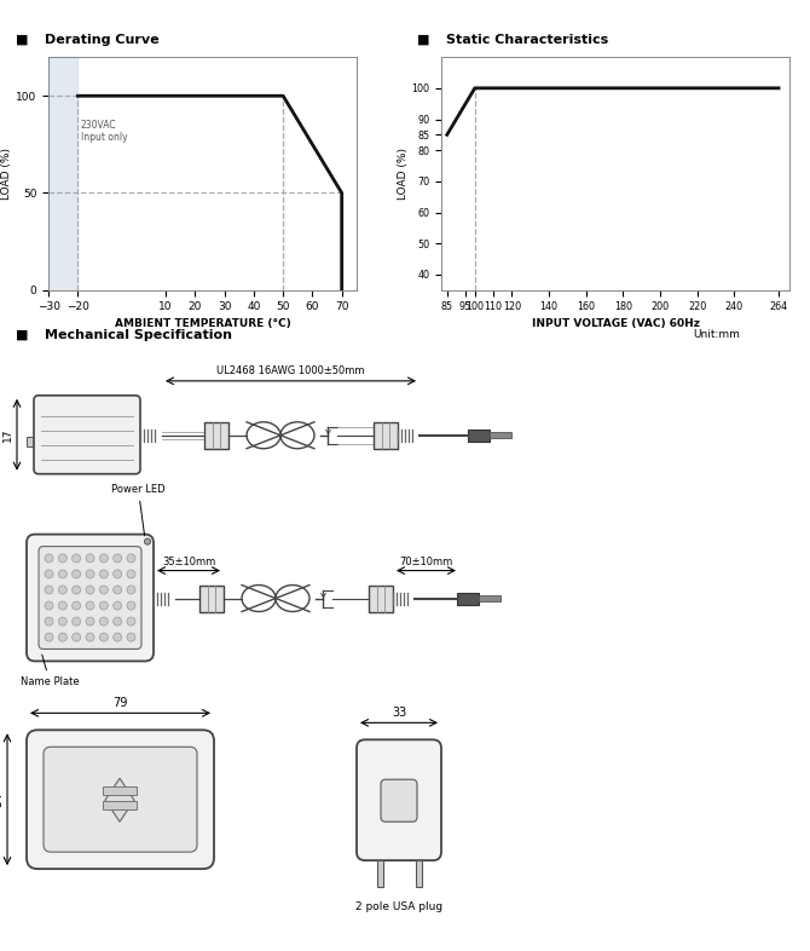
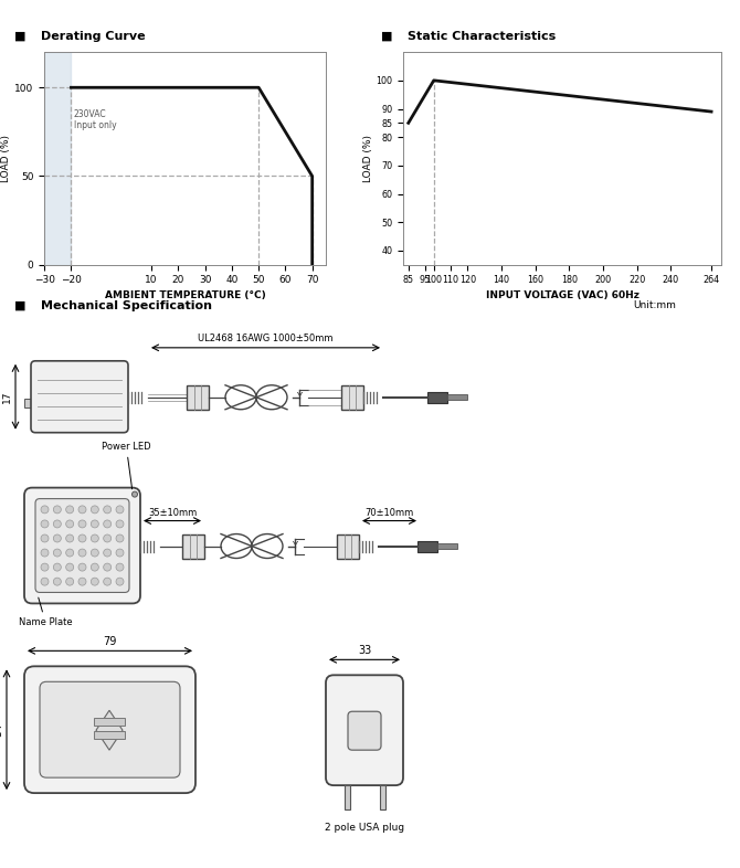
264: 100 -> 89
